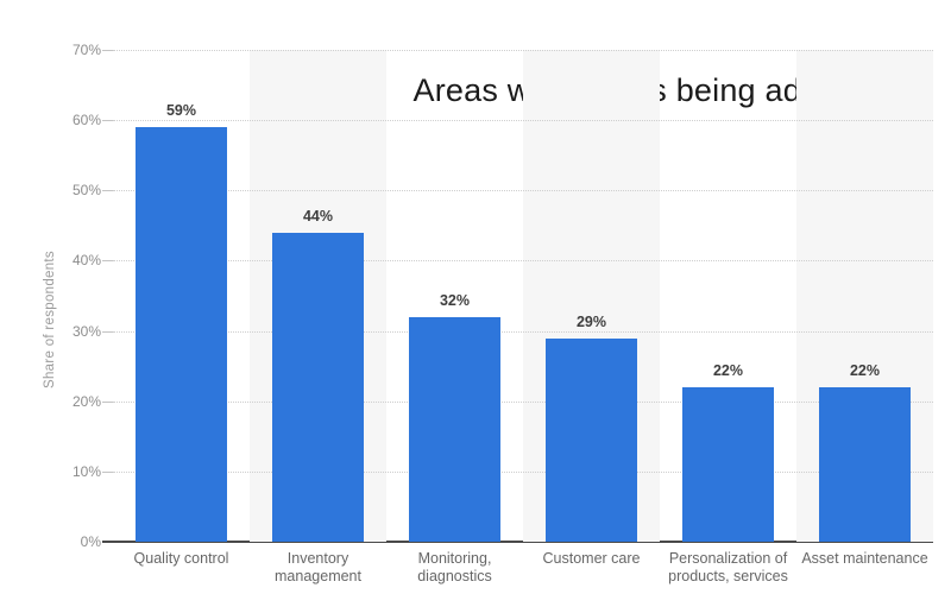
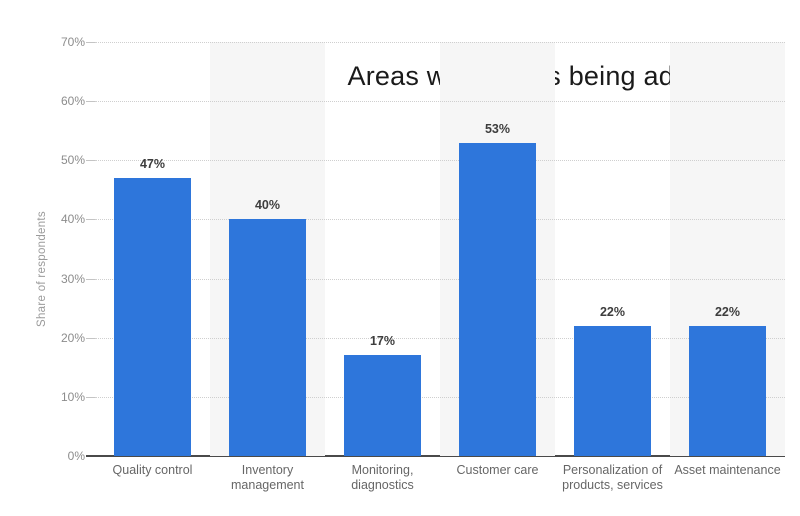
Quality control: 59% -> 47%
Inventory management: 44% -> 40%
Monitoring, diagnostics: 32% -> 17%
Customer care: 29% -> 53%
